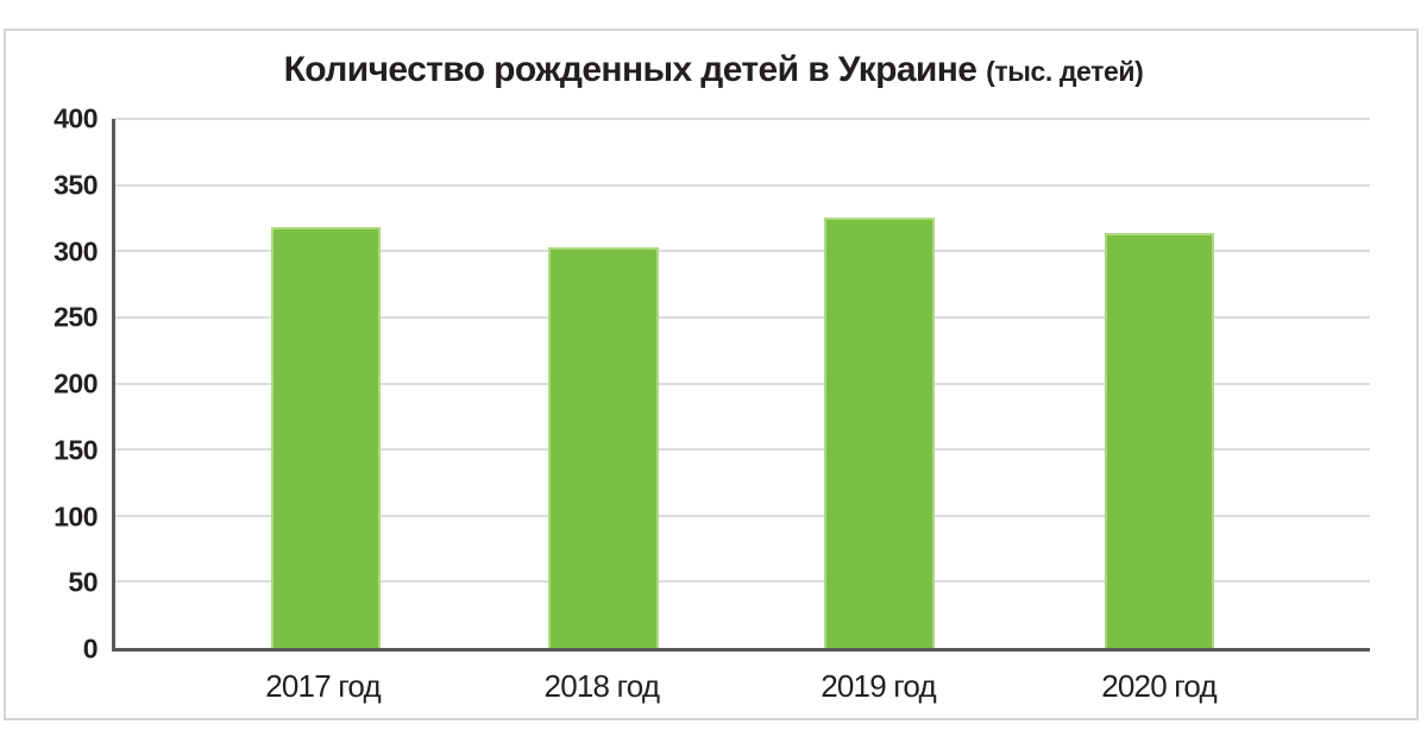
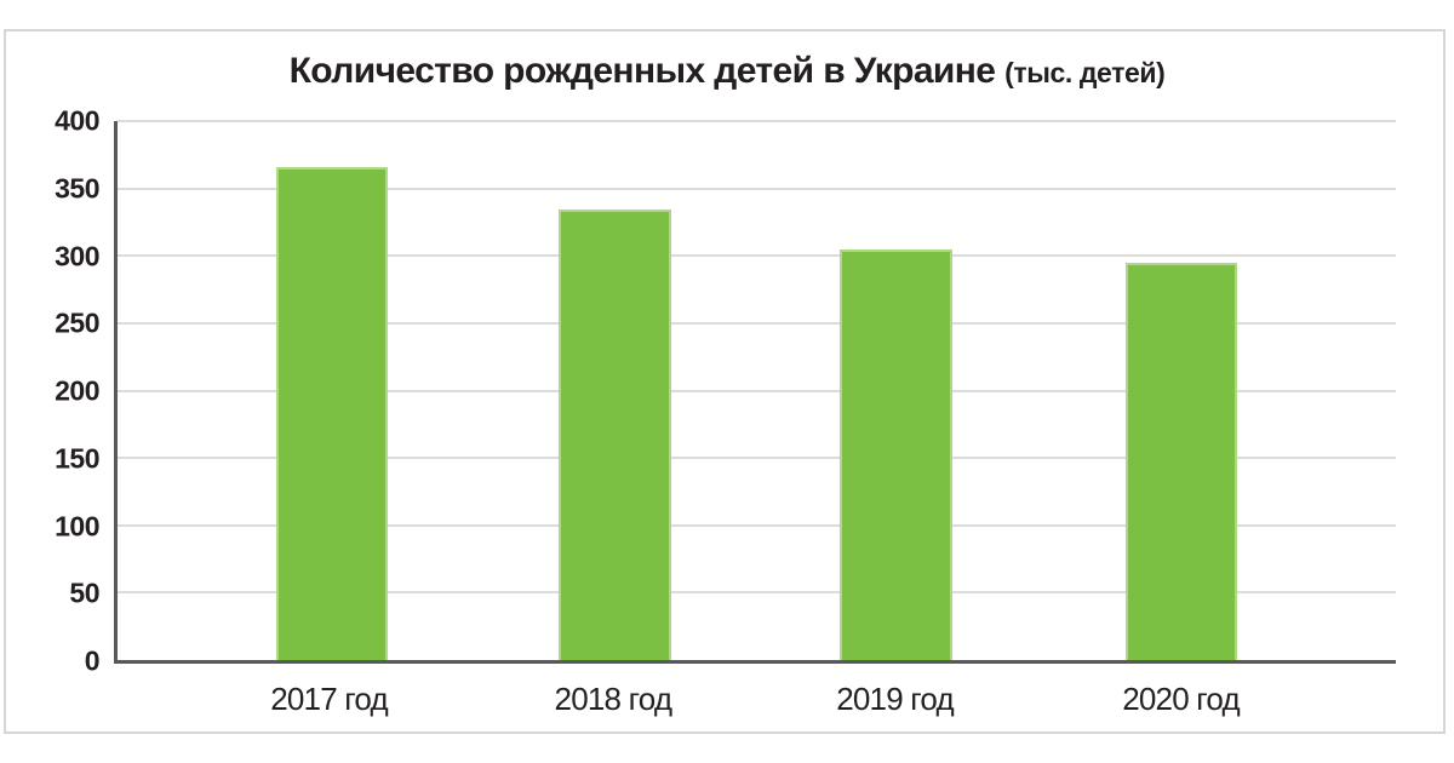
2017 год: 318 -> 366
2018 год: 303 -> 334
2019 год: 325 -> 305
2020 год: 314 -> 295
